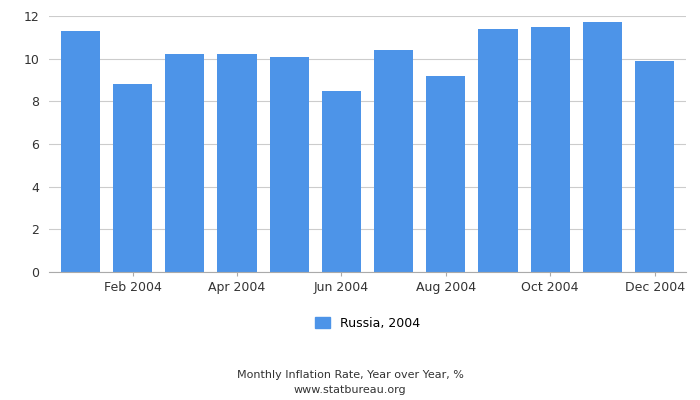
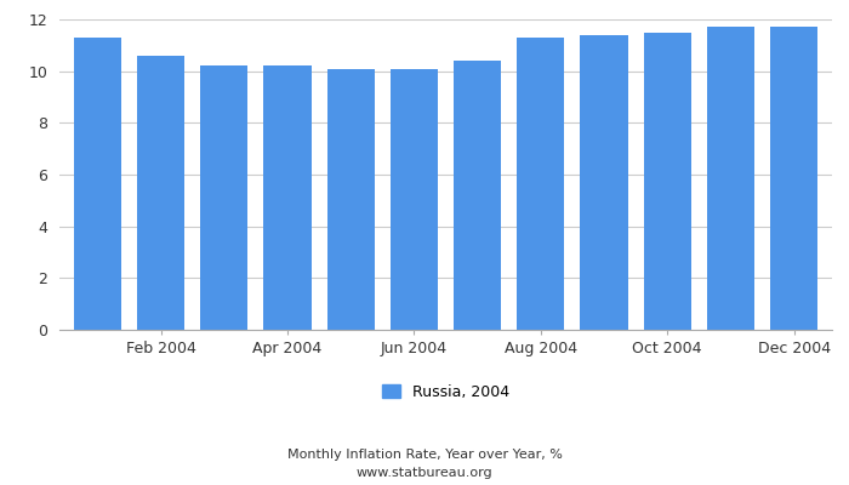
Feb 2004: 8.8 -> 10.6
Jun 2004: 8.5 -> 10.1
Aug 2004: 9.2 -> 11.3
Dec 2004: 9.9 -> 11.7
